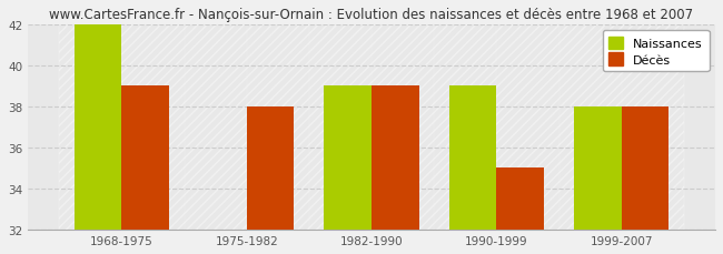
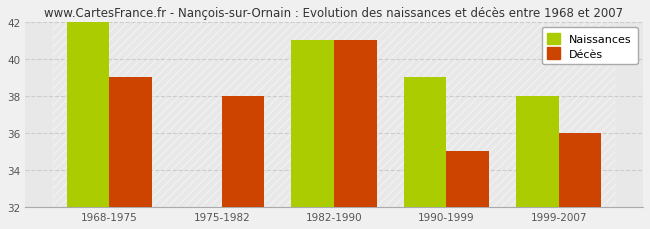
Naissances/1982-1990: 39 -> 41
Décès/1982-1990: 39 -> 41
Décès/1999-2007: 38 -> 36
